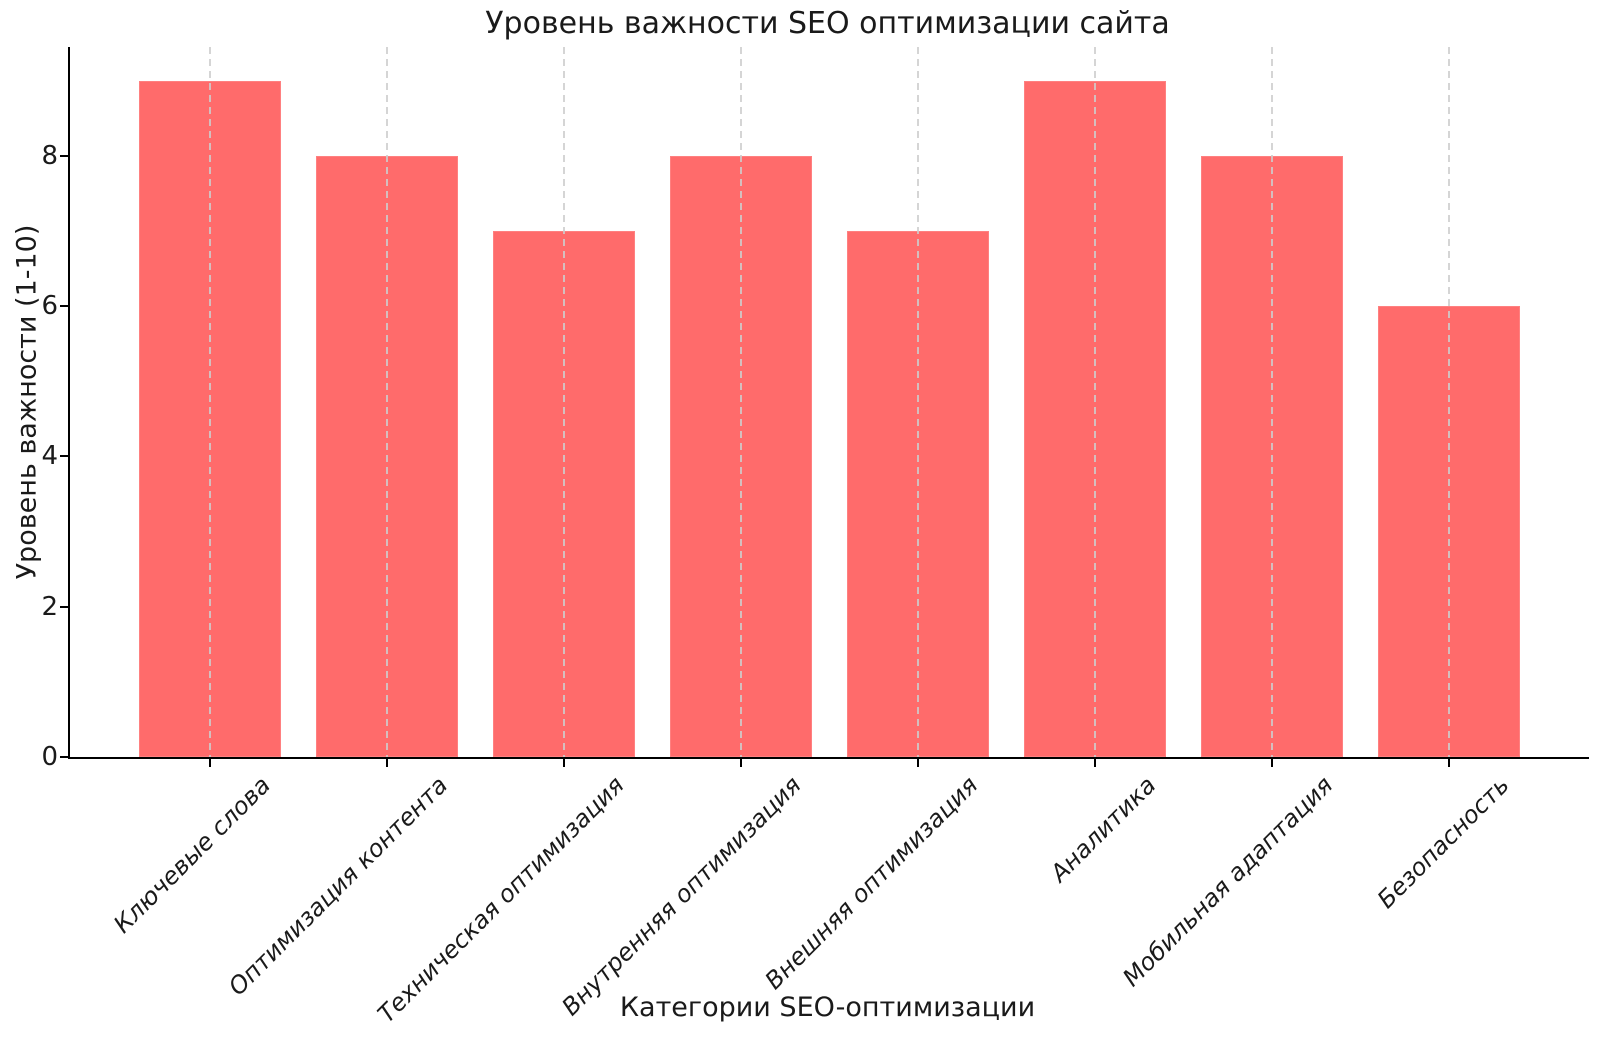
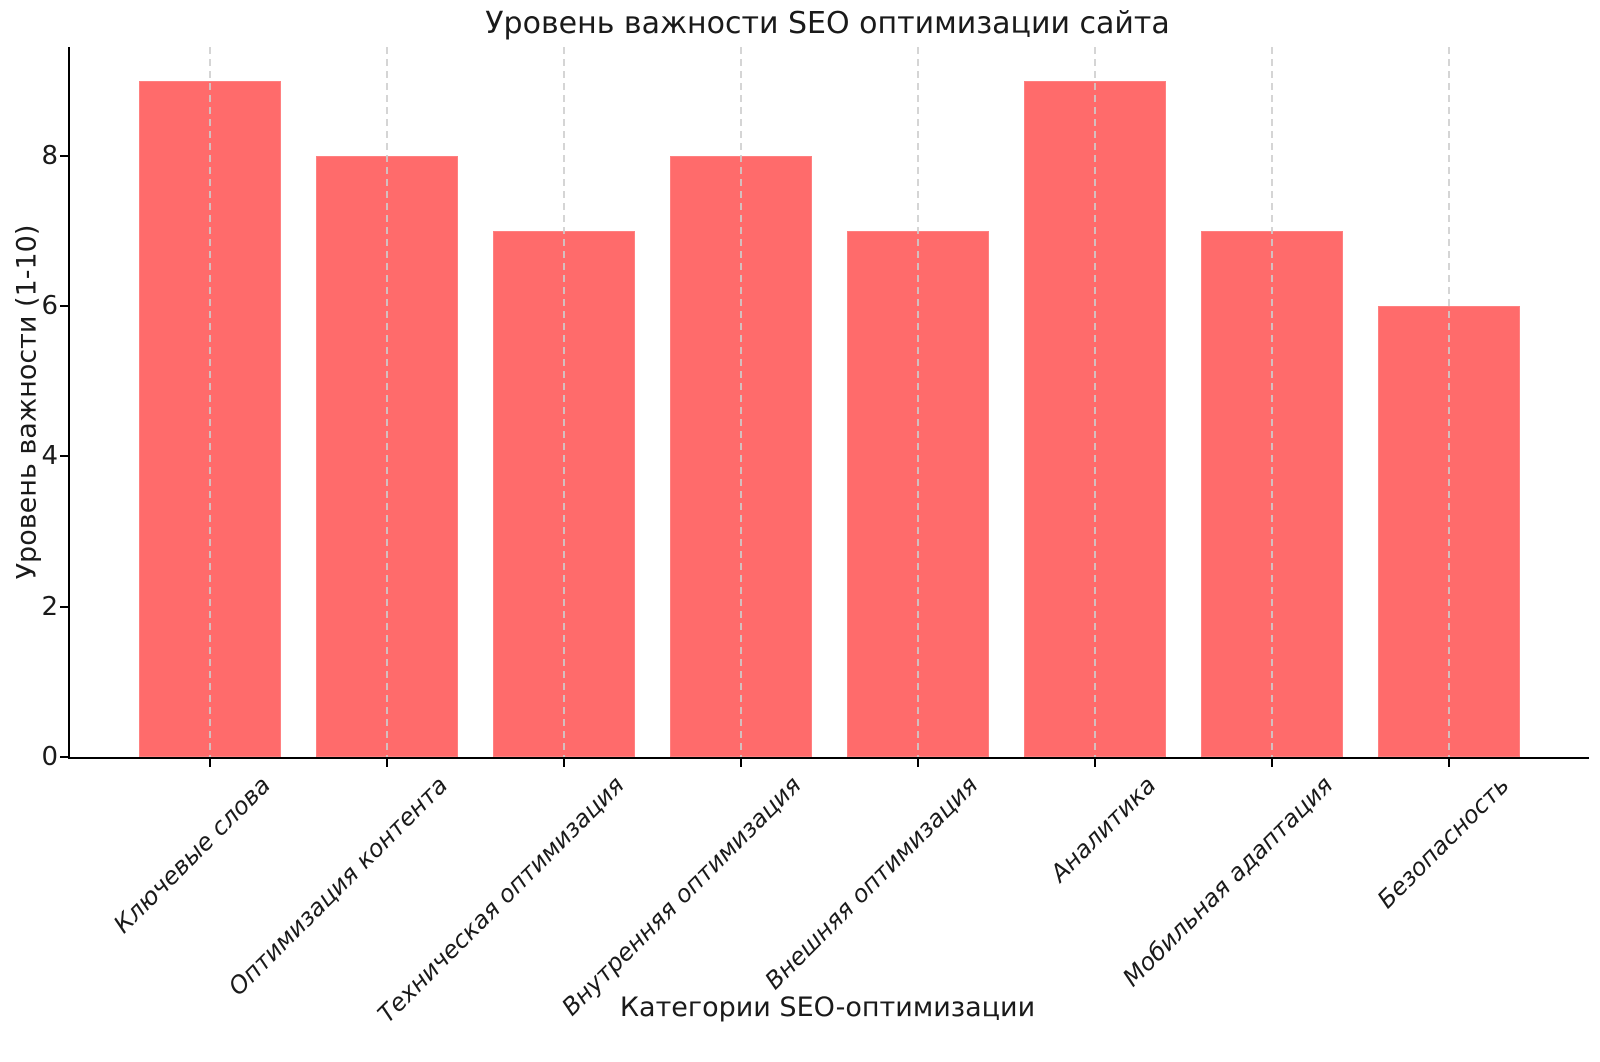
Мобильная адаптация: 8 -> 7
